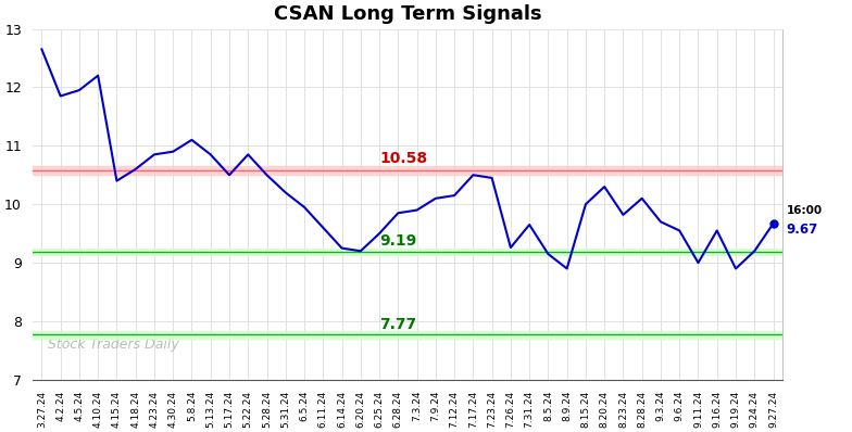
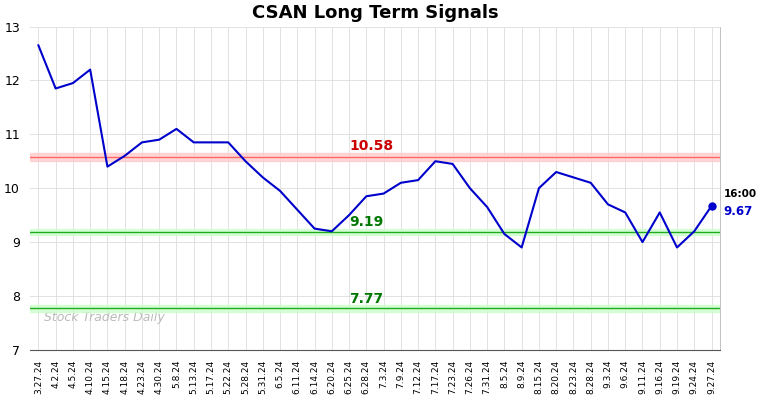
5.17.24: 10.50 -> 10.85
7.26.24: 9.26 -> 10.00
8.23.24: 9.82 -> 10.20
